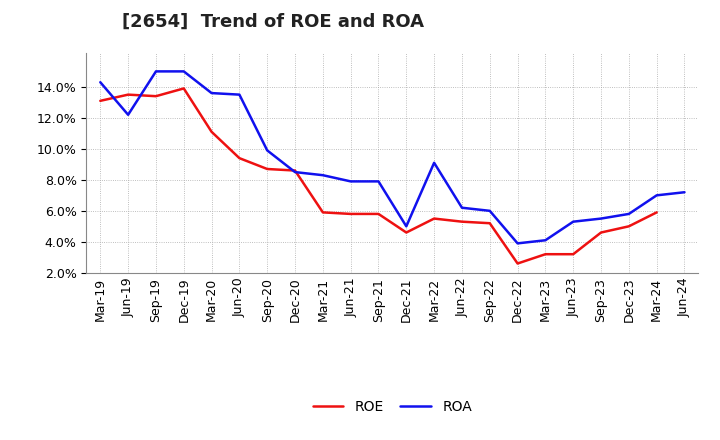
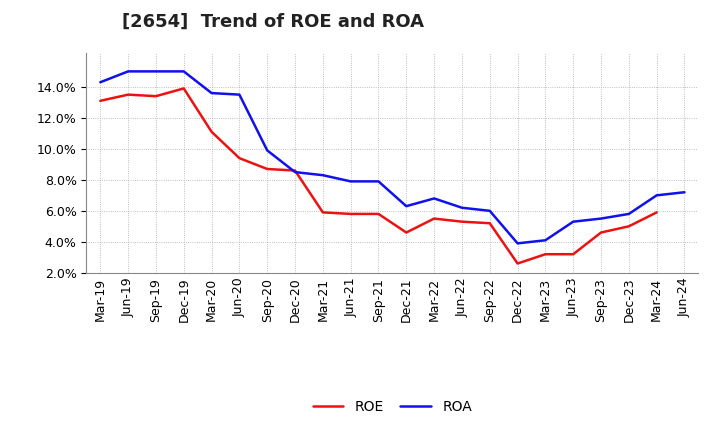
ROA/Jun-19: 12.2% -> 15.0%
ROA/Dec-21: 5.0% -> 6.3%
ROA/Mar-22: 9.1% -> 6.8%
